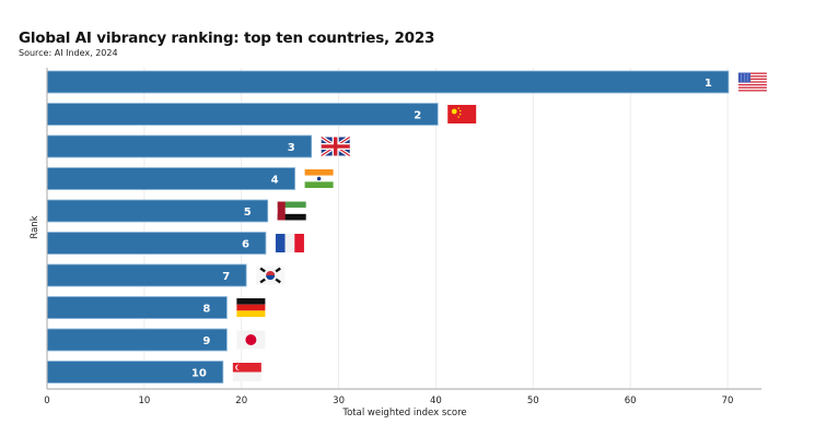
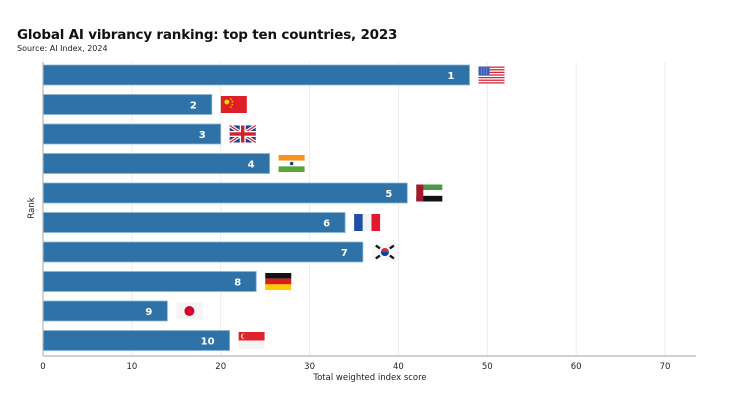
1: 70 -> 48
2: 40 -> 19
3: 27 -> 20
5: 23 -> 41
6: 22 -> 34
7: 20 -> 36
8: 18 -> 24
9: 18 -> 14
10: 18 -> 21
